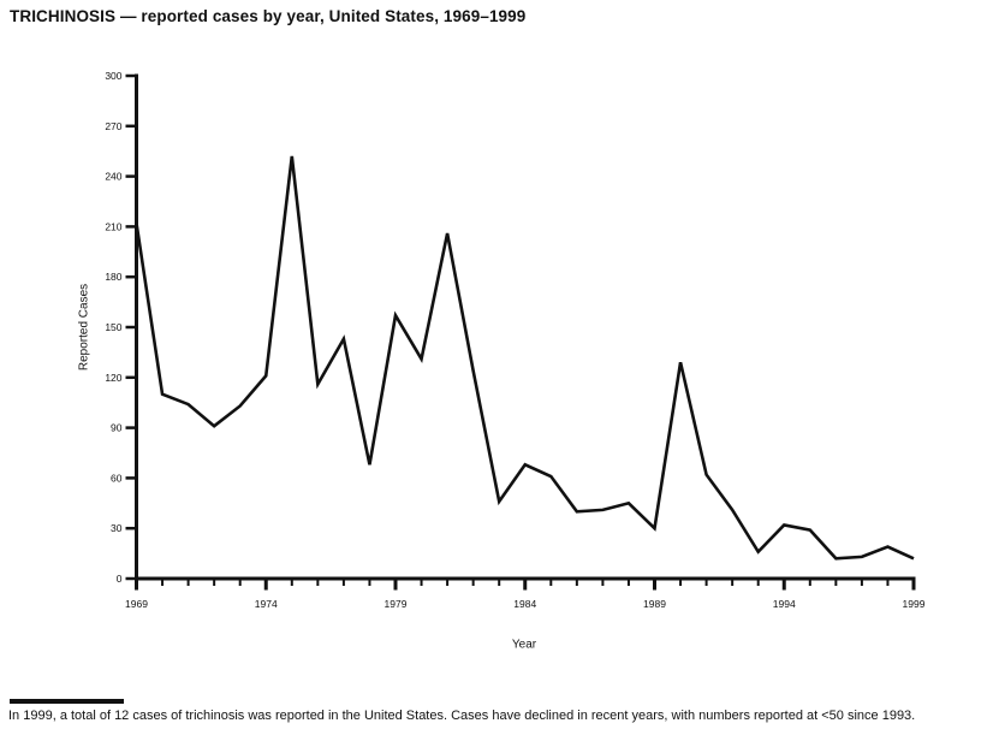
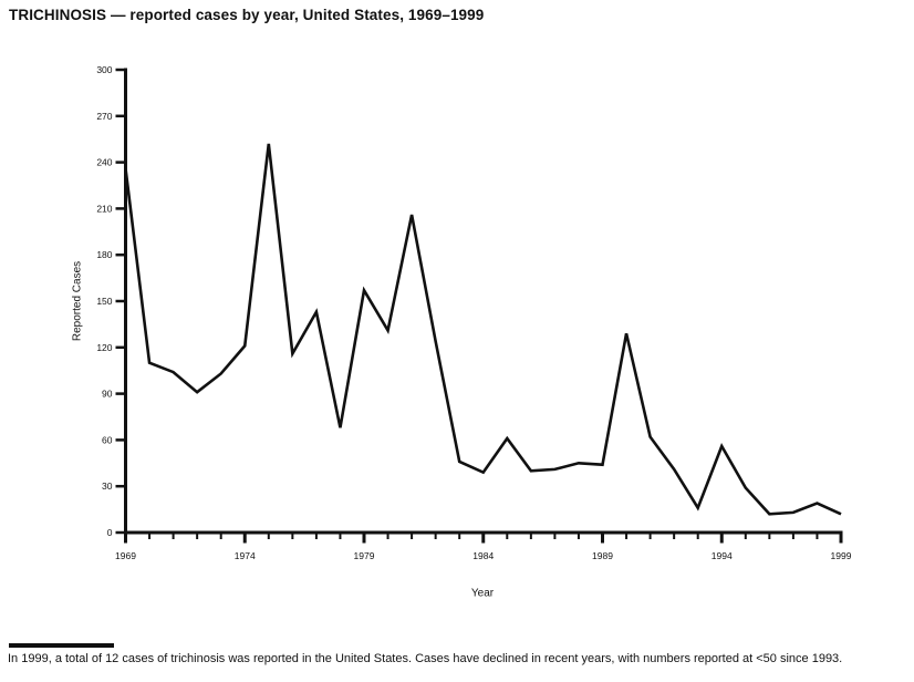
1969: 212 -> 236
1984: 68 -> 39
1989: 30 -> 44
1994: 32 -> 56
